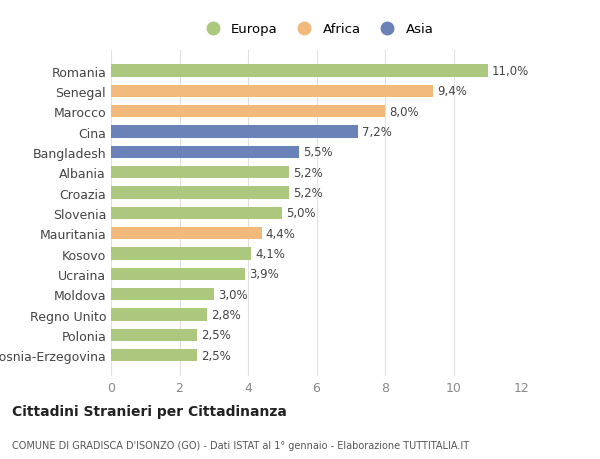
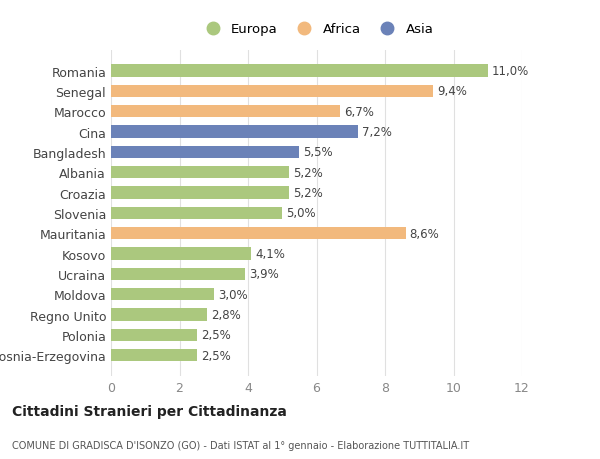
Marocco: 8,0% -> 6,7%
Mauritania: 4,4% -> 8,6%
